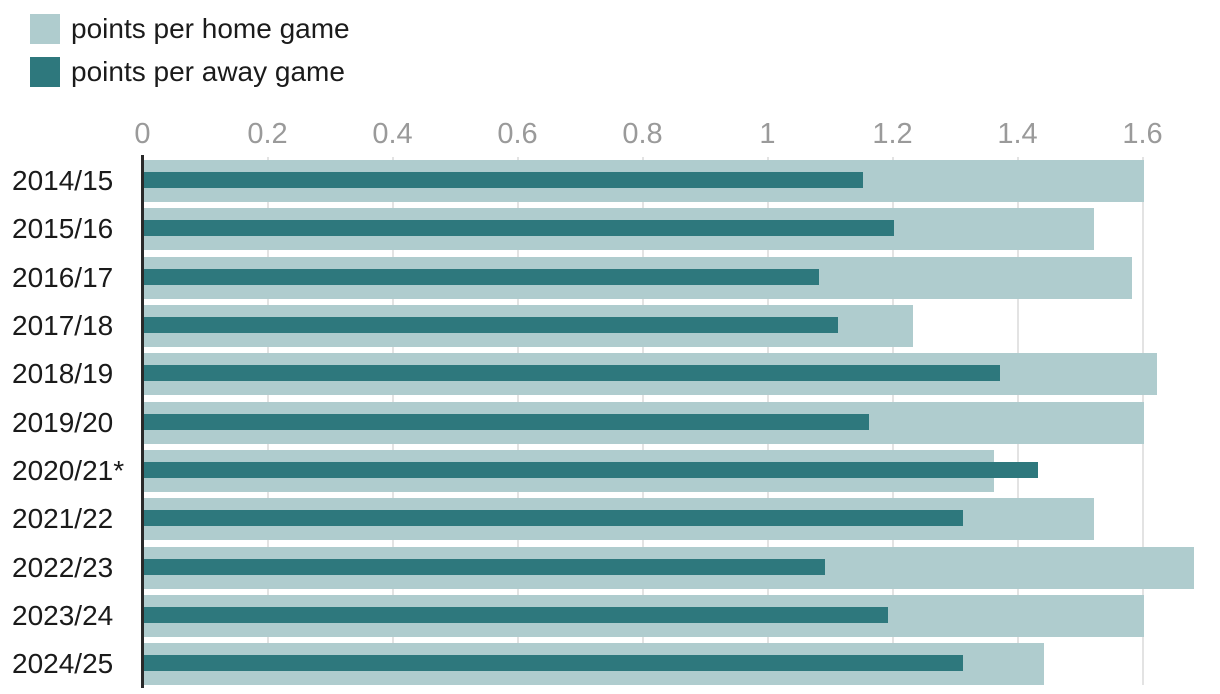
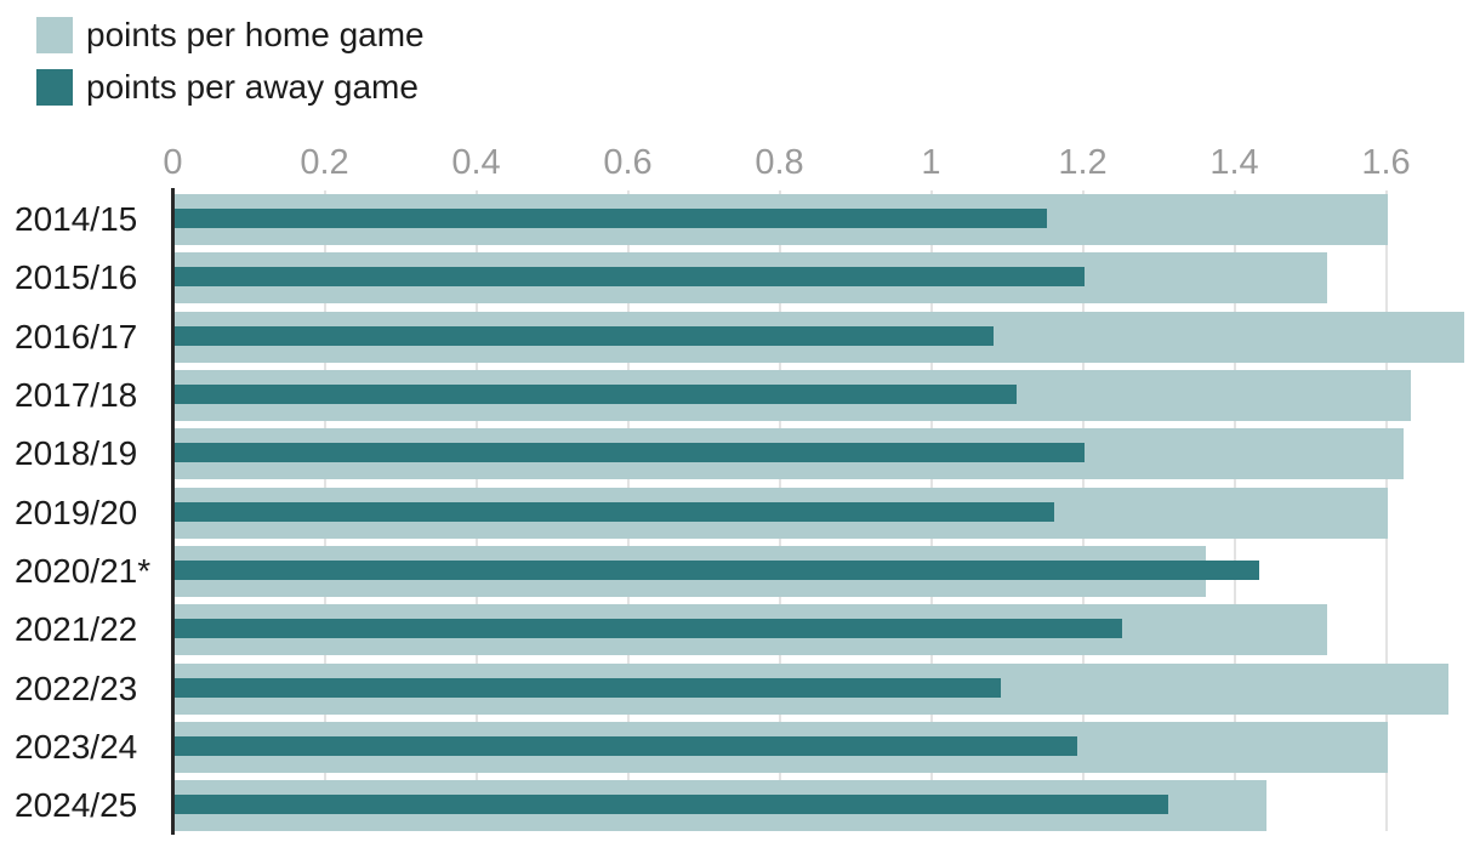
points per home game/2016/17: 1.58 -> 1.70
points per home game/2017/18: 1.23 -> 1.63
points per away game/2018/19: 1.37 -> 1.20
points per away game/2021/22: 1.31 -> 1.25
